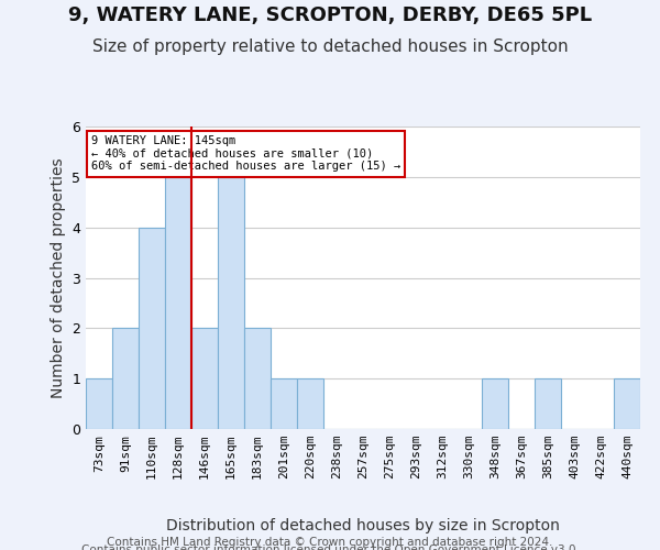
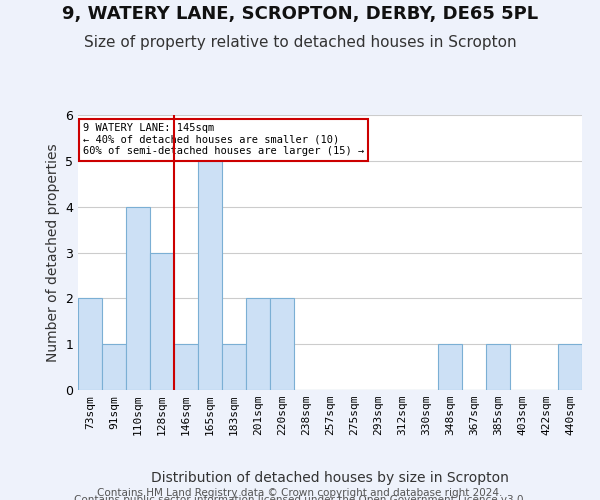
73sqm: 1 -> 2
91sqm: 2 -> 1
128sqm: 5 -> 3
146sqm: 2 -> 1
183sqm: 2 -> 1
201sqm: 1 -> 2
220sqm: 1 -> 2
